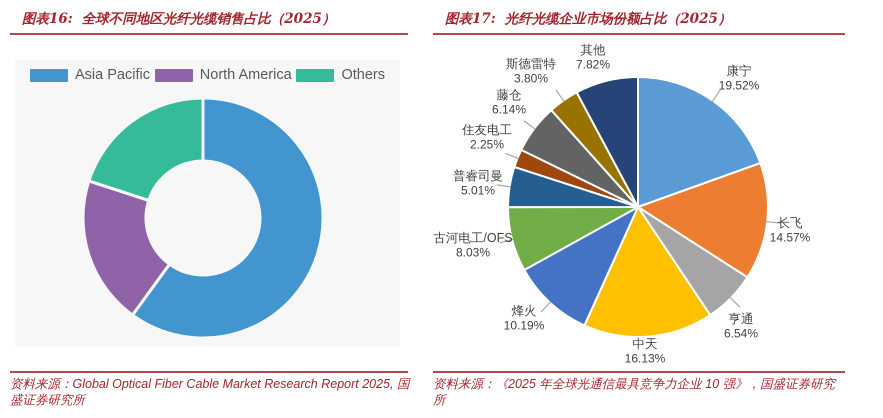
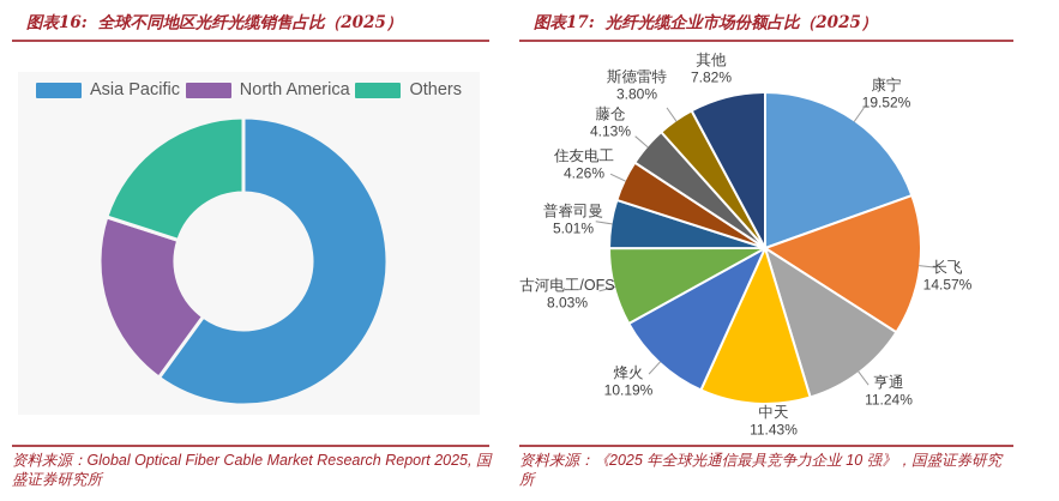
光纤光缆企业市场份额占比（2025）/亨通: 6.54% -> 11.24%
光纤光缆企业市场份额占比（2025）/中天: 16.13% -> 11.43%
光纤光缆企业市场份额占比（2025）/住友电工: 2.25% -> 4.26%
光纤光缆企业市场份额占比（2025）/藤仓: 6.14% -> 4.13%
